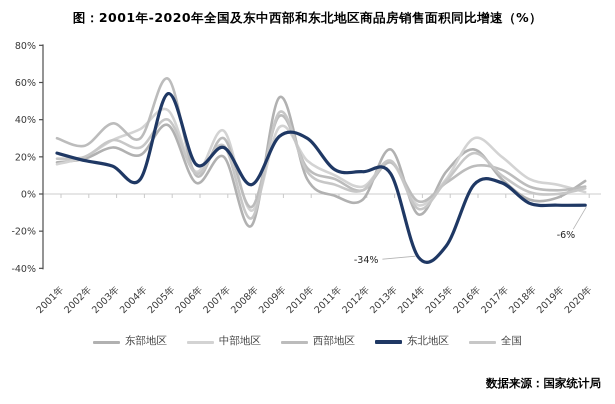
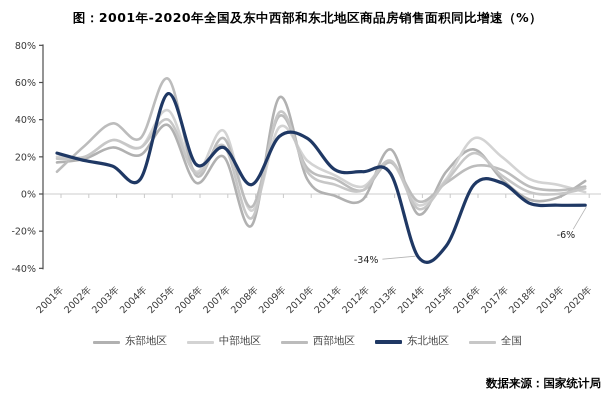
中部地区/2001年: 16% -> 20%
西部地区/2001年: 30% -> 12%
中部地区/2004年: 35% -> 25%
